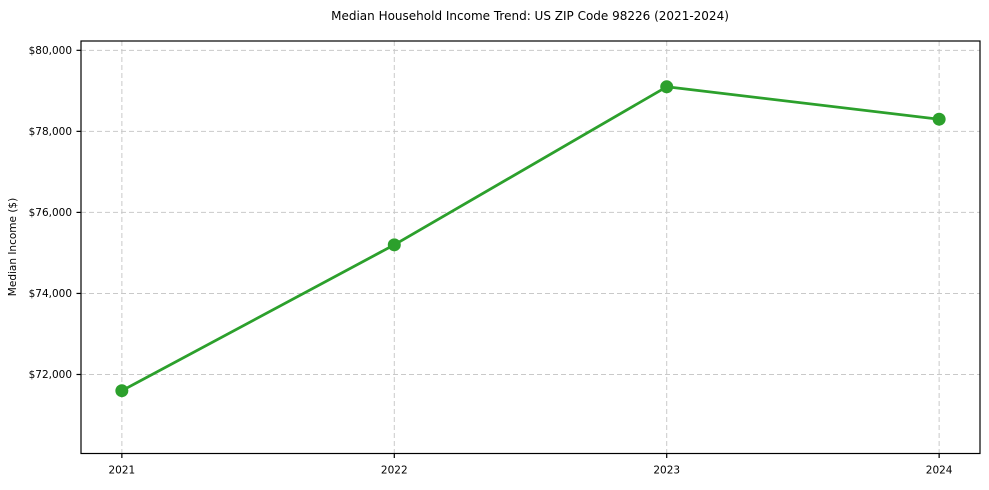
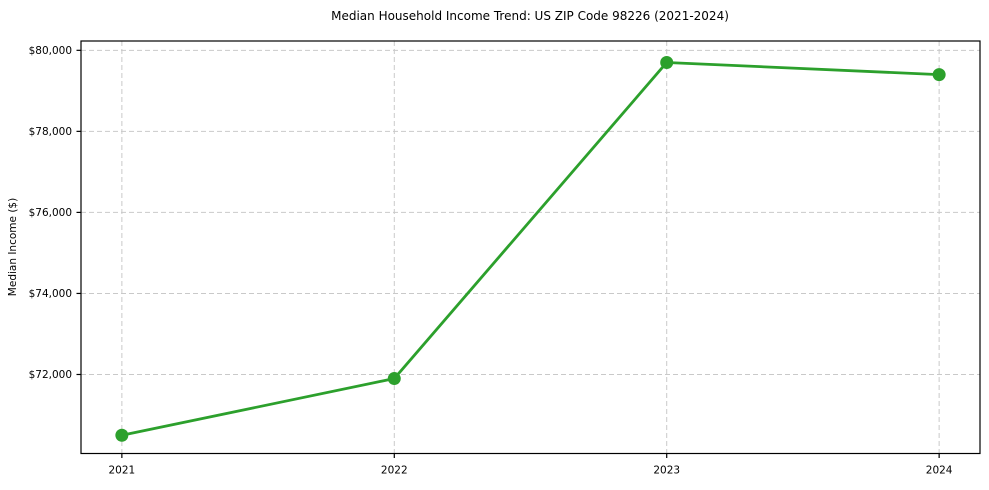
2021: $71600 -> $70500
2022: $75200 -> $71900
2023: $79100 -> $79700
2024: $78300 -> $79400
